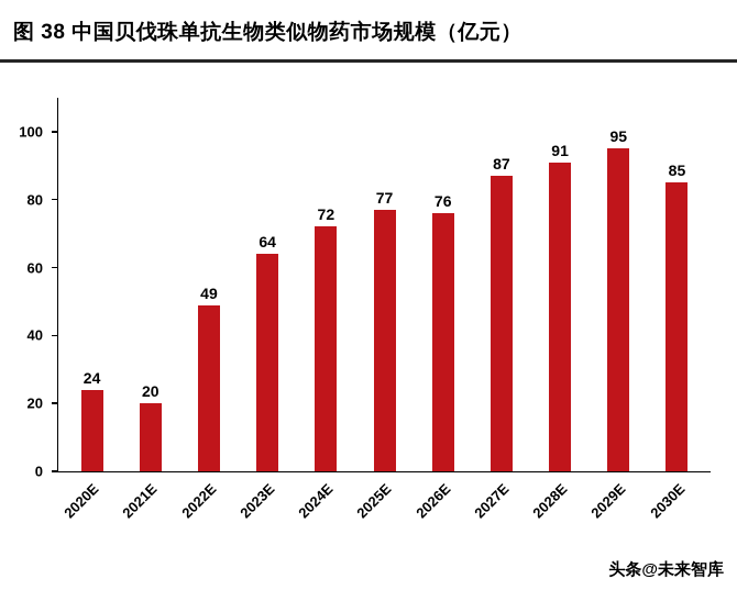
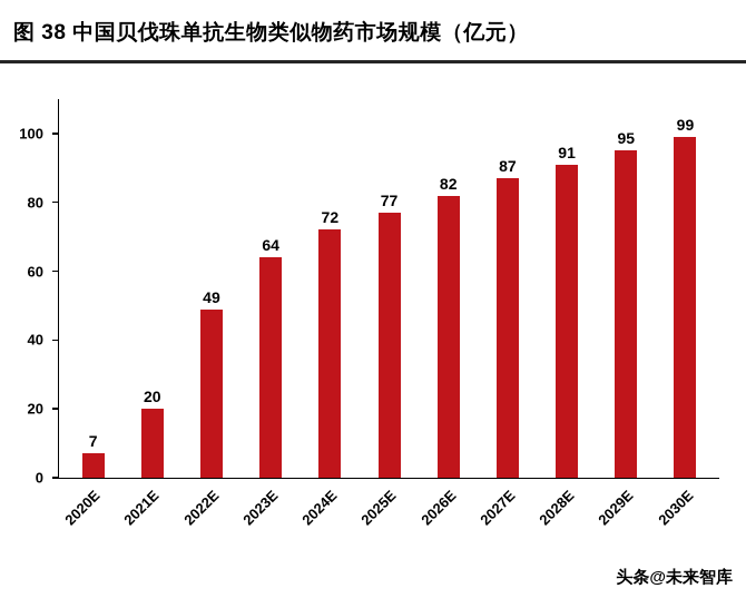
2020E: 24 -> 7
2026E: 76 -> 82
2030E: 85 -> 99
